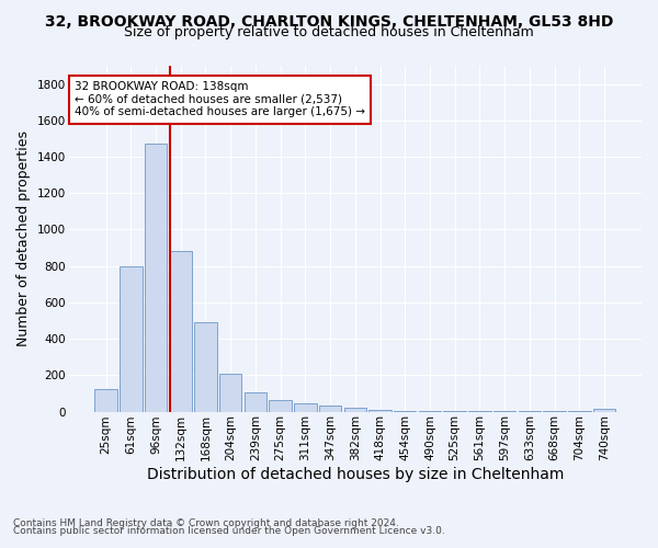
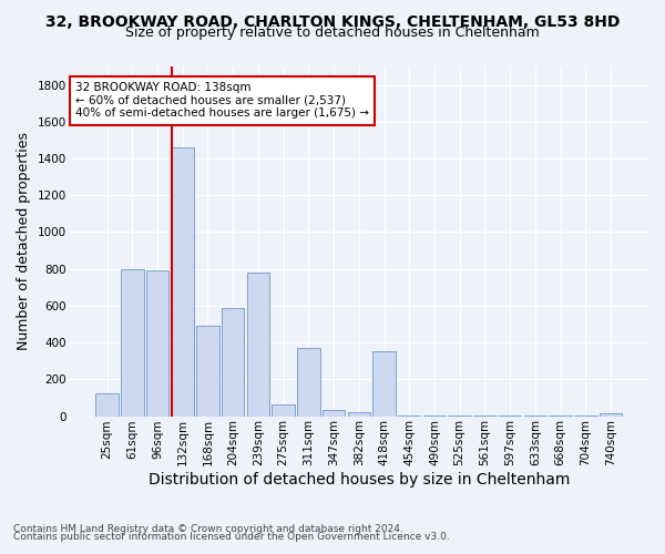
96sqm: 1480 -> 790
132sqm: 880 -> 1460
204sqm: 200 -> 590
239sqm: 100 -> 780
311sqm: 40 -> 370
418sqm: 10 -> 350
